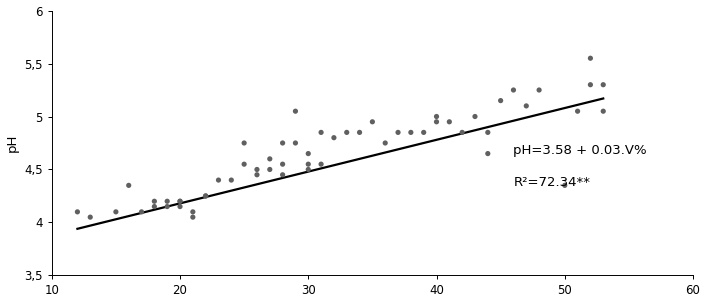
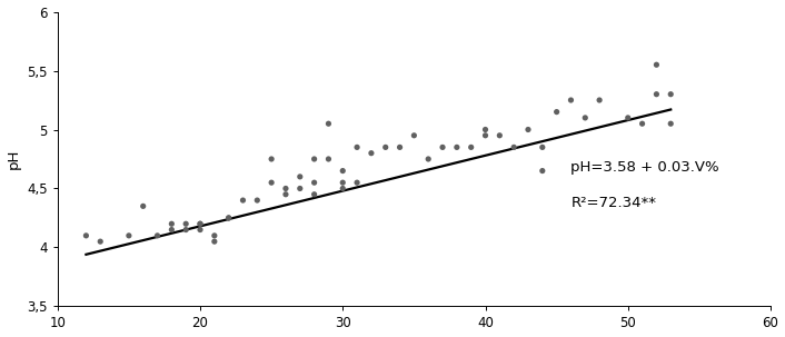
50: 4,35 -> 5,10
